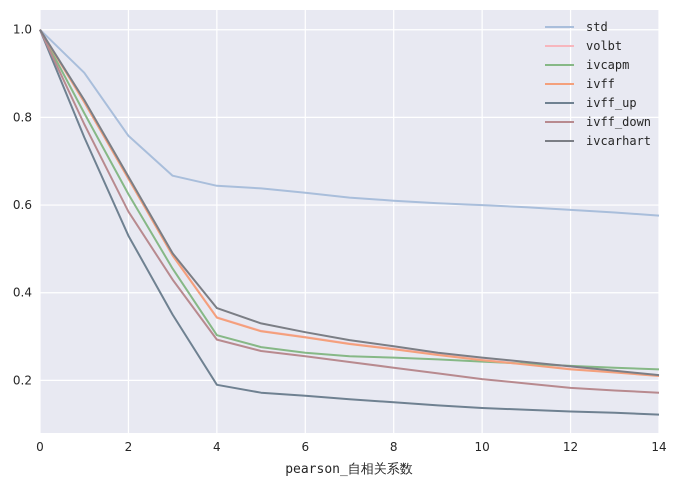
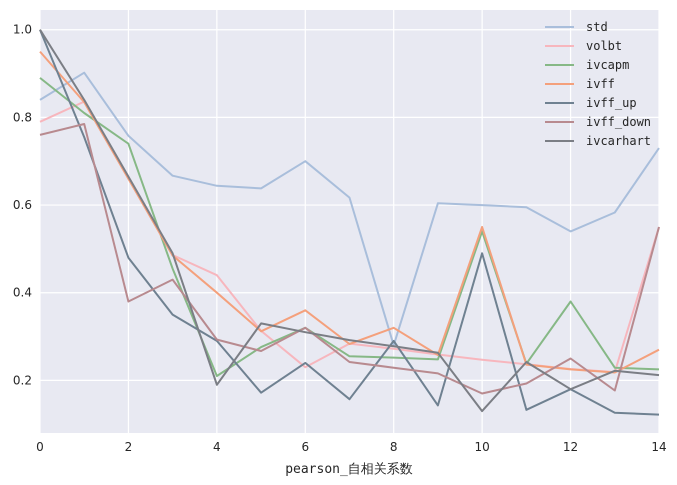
std/0: 1.00 -> 0.84
volbt/0: 1.00 -> 0.79
ivcapm/0: 1.00 -> 0.89
ivff/0: 1.00 -> 0.95
ivff_down/0: 1.00 -> 0.76
ivcapm/2: 0.62 -> 0.74
ivff_up/2: 0.53 -> 0.48
ivff_down/2: 0.58 -> 0.38
volbt/4: 0.34 -> 0.44
ivcapm/4: 0.30 -> 0.21
ivff/4: 0.34 -> 0.40
ivff_up/4: 0.19 -> 0.29
ivcarhart/4: 0.36 -> 0.19
std/6: 0.63 -> 0.70
volbt/6: 0.30 -> 0.23
ivcapm/6: 0.26 -> 0.32
ivff/6: 0.30 -> 0.36
ivff_up/6: 0.17 -> 0.24
ivff_down/6: 0.26 -> 0.32
std/8: 0.61 -> 0.28
ivff/8: 0.27 -> 0.32
ivff_up/8: 0.15 -> 0.29
ivcapm/10: 0.24 -> 0.54
ivff/10: 0.25 -> 0.55
ivff_up/10: 0.14 -> 0.49
ivff_down/10: 0.20 -> 0.17
ivcarhart/10: 0.25 -> 0.13
std/12: 0.59 -> 0.54
ivcapm/12: 0.23 -> 0.38
ivff_up/12: 0.13 -> 0.18
ivff_down/12: 0.18 -> 0.25
ivcarhart/12: 0.23 -> 0.18
std/14: 0.58 -> 0.73
volbt/14: 0.21 -> 0.55
ivff/14: 0.21 -> 0.27
ivff_down/14: 0.17 -> 0.55
